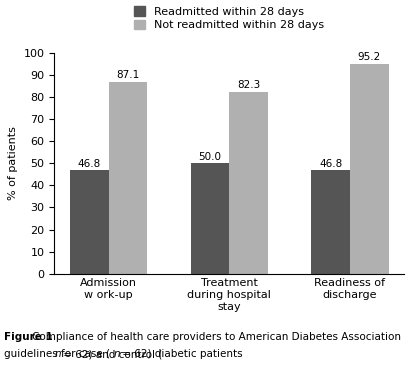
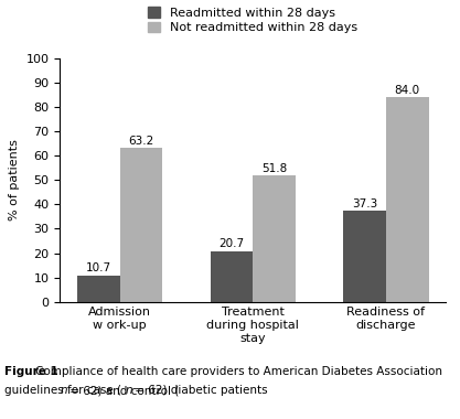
Readmitted within 28 days/Admission w ork-up: 46.8 -> 10.7
Not readmitted within 28 days/Admission w ork-up: 87.1 -> 63.2
Readmitted within 28 days/Treatment during hospital stay: 50.0 -> 20.7
Not readmitted within 28 days/Treatment during hospital stay: 82.3 -> 51.8
Readmitted within 28 days/Readiness of discharge: 46.8 -> 37.3
Not readmitted within 28 days/Readiness of discharge: 95.2 -> 84.0
